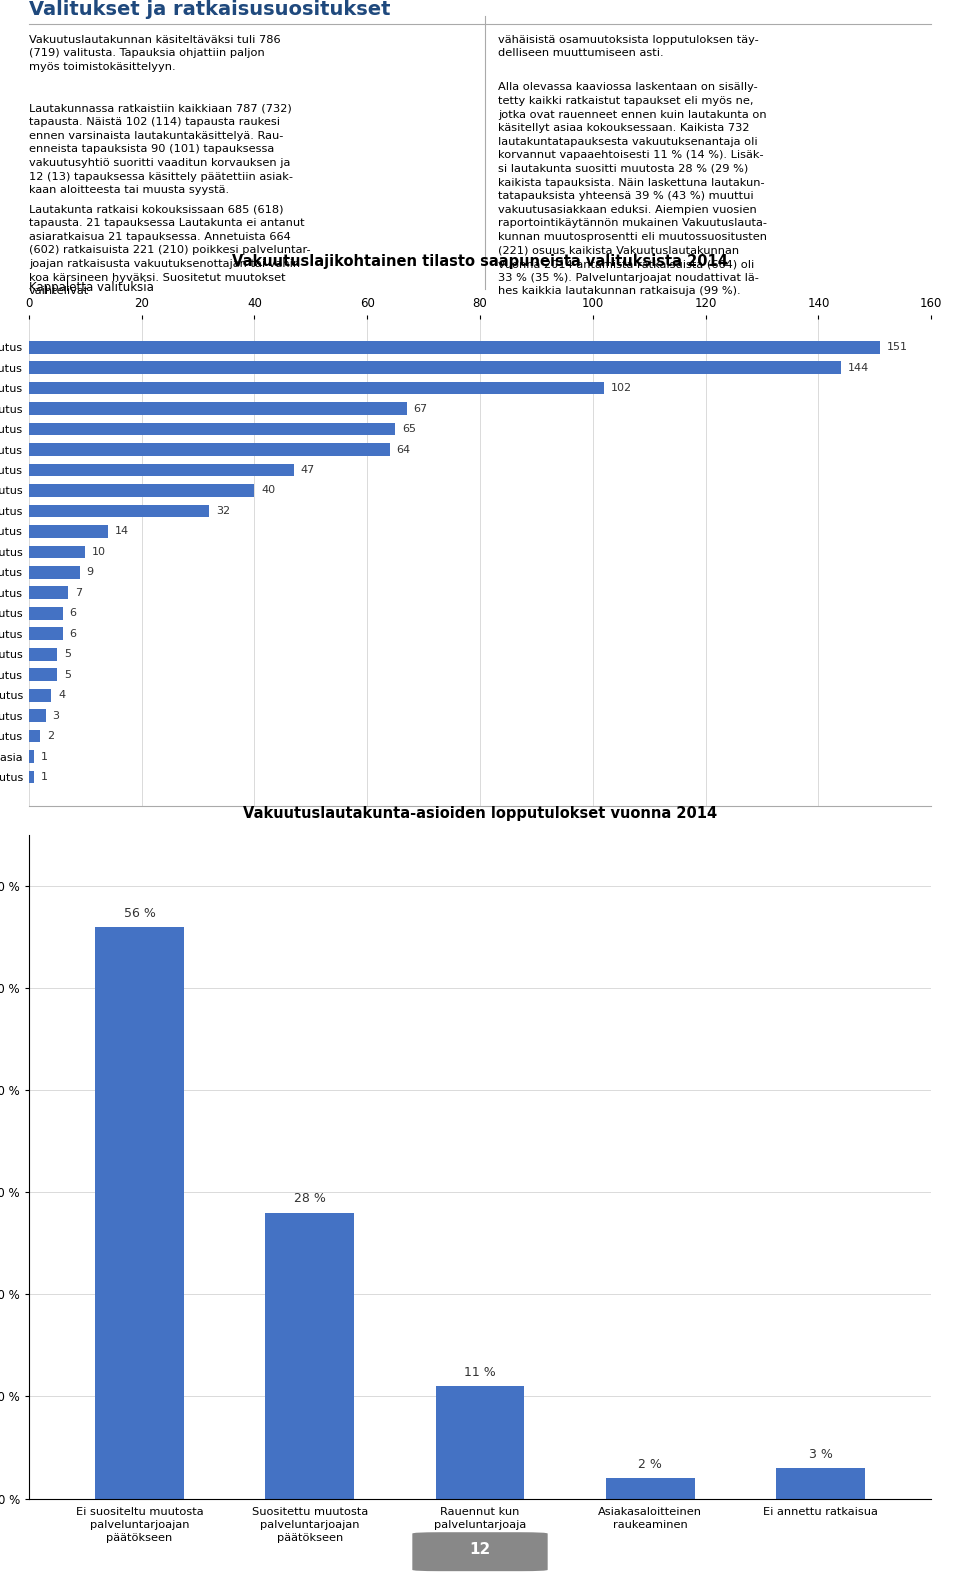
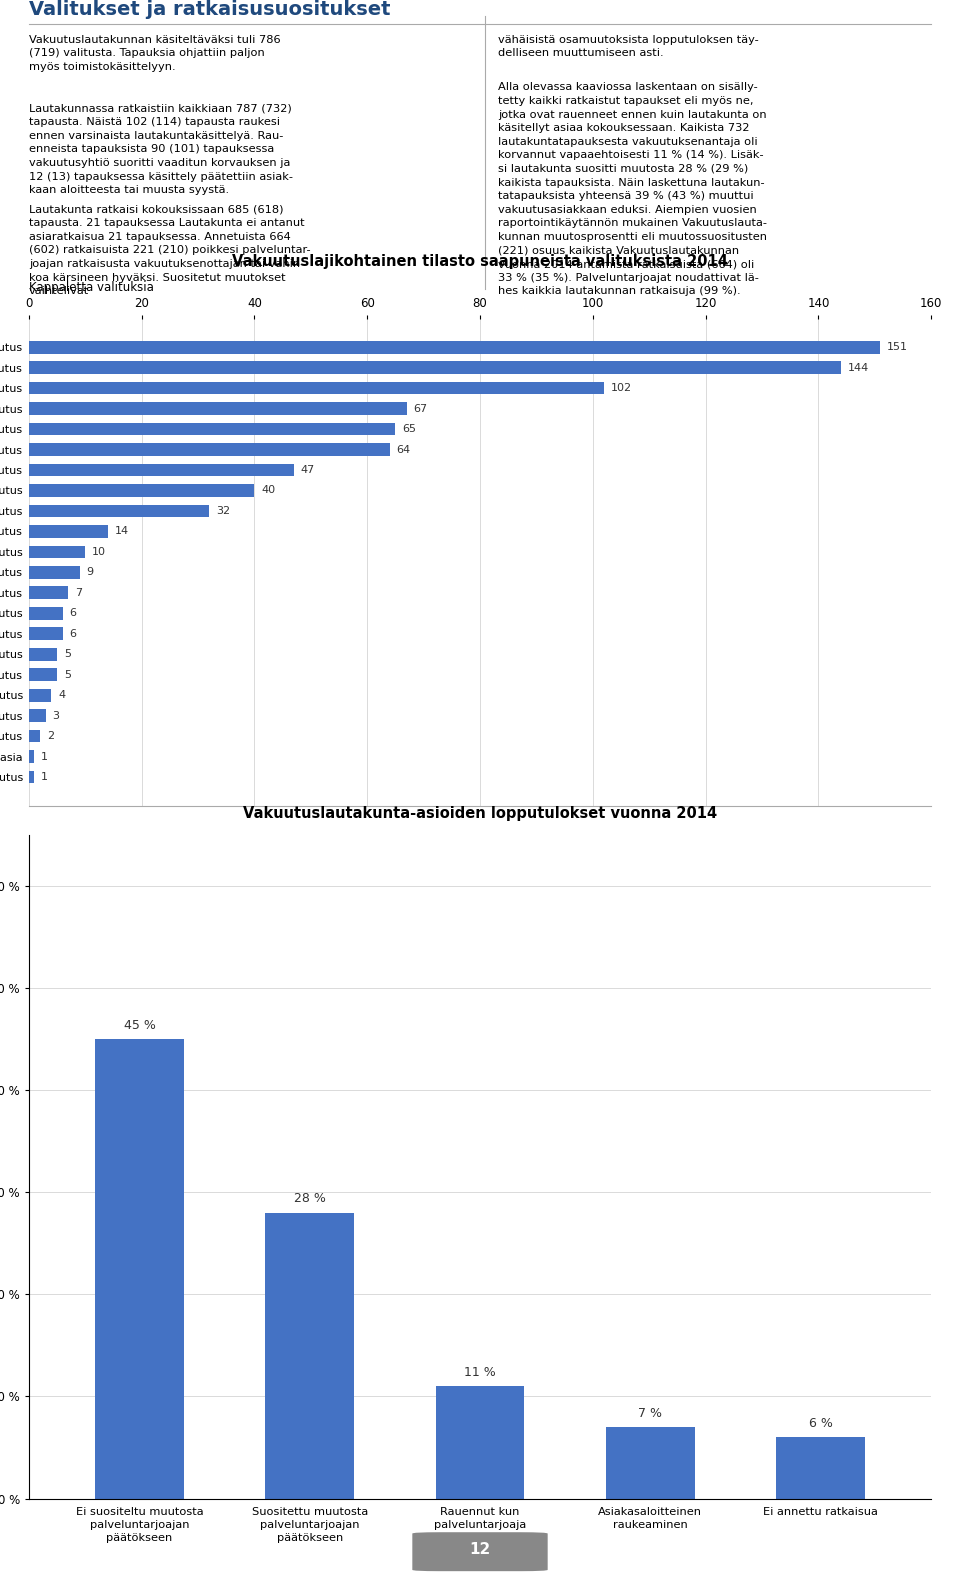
Vakuutuslautakunta-asioiden lopputulokset vuonna 2014/Ei suositeltu muutosta palveluntarjoajan päätökseen: 56 -> 45
Vakuutuslautakunta-asioiden lopputulokset vuonna 2014/Asiakasaloitteinen raukeaminen: 2 -> 7
Vakuutuslautakunta-asioiden lopputulokset vuonna 2014/Ei annettu ratkaisua: 3 -> 6
